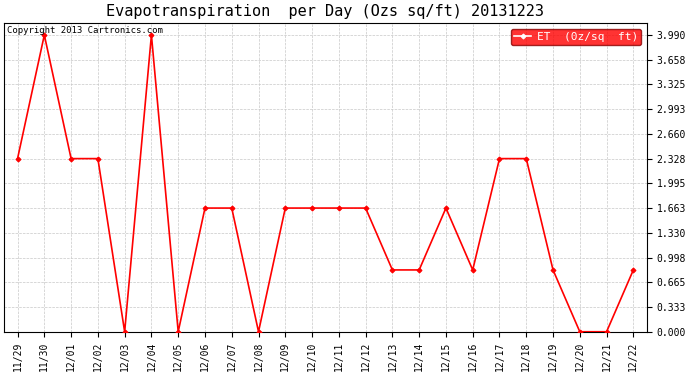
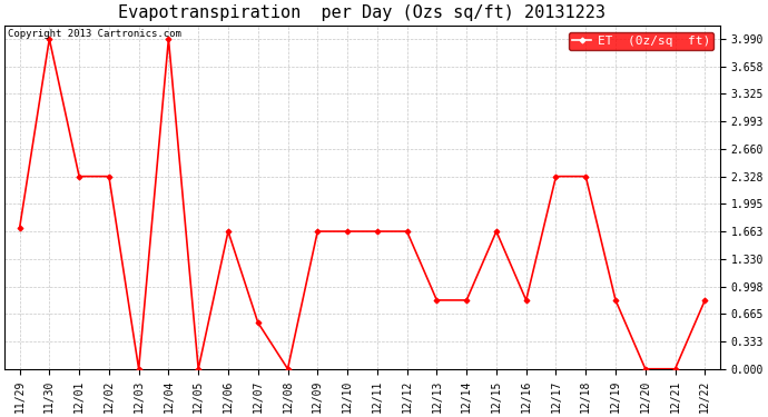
11/29: 2.33 -> 1.70
12/07: 1.66 -> 0.56
